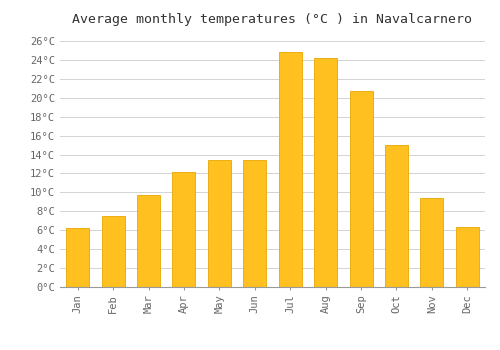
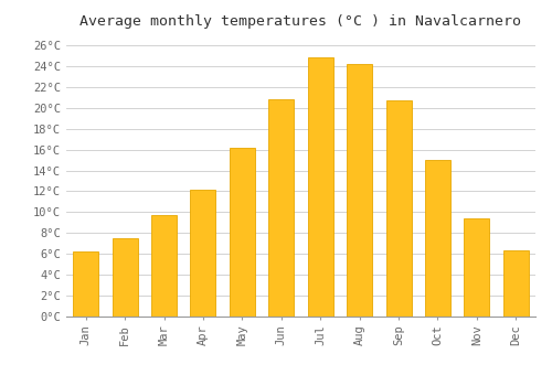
May: 13.4°C -> 16.2°C
Jun: 13.4°C -> 20.8°C
